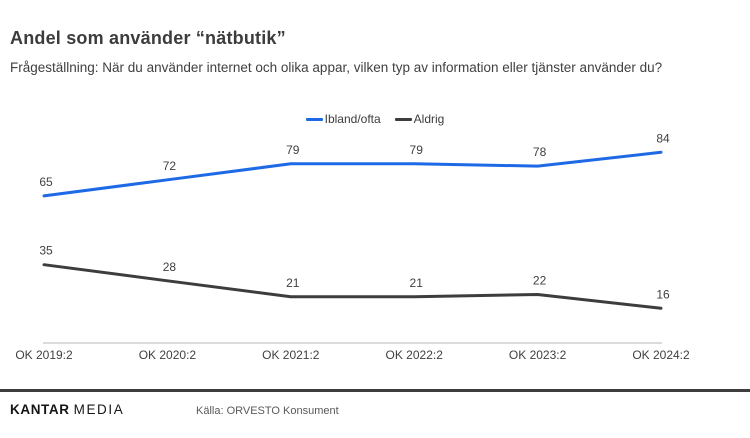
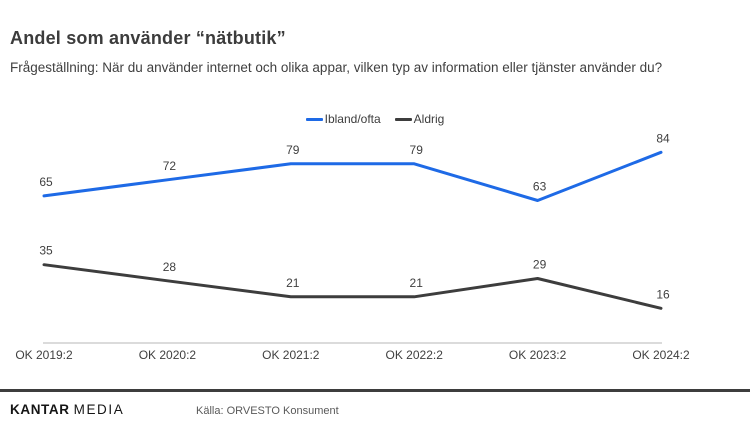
Ibland/ofta/OK 2023:2: 78 -> 63
Aldrig/OK 2023:2: 22 -> 29
